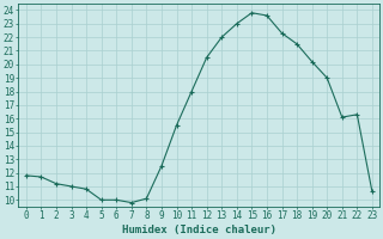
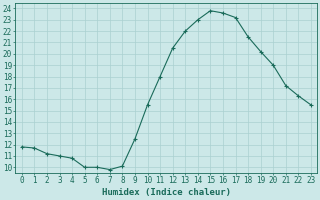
17: 22.3 -> 23.2
21: 16.1 -> 17.2
23: 10.6 -> 15.5
